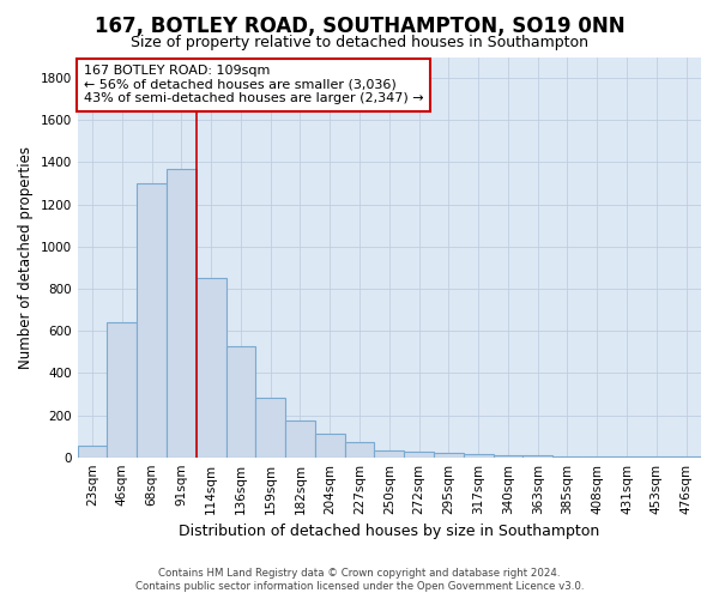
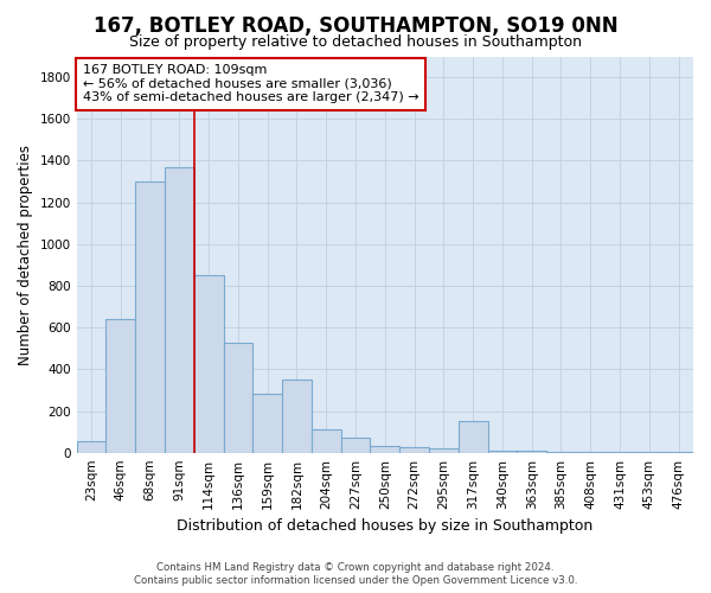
182sqm: 180 -> 350
317sqm: 20 -> 150
